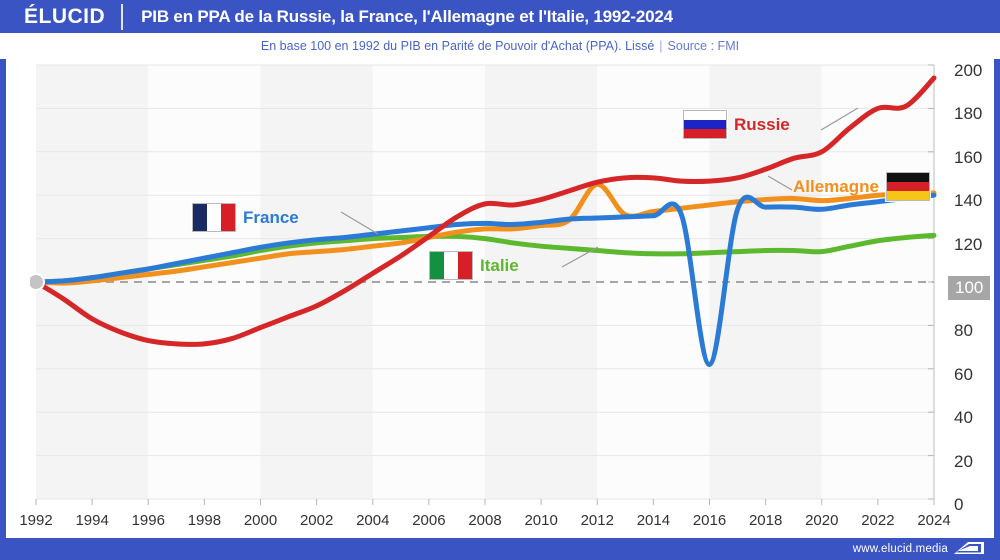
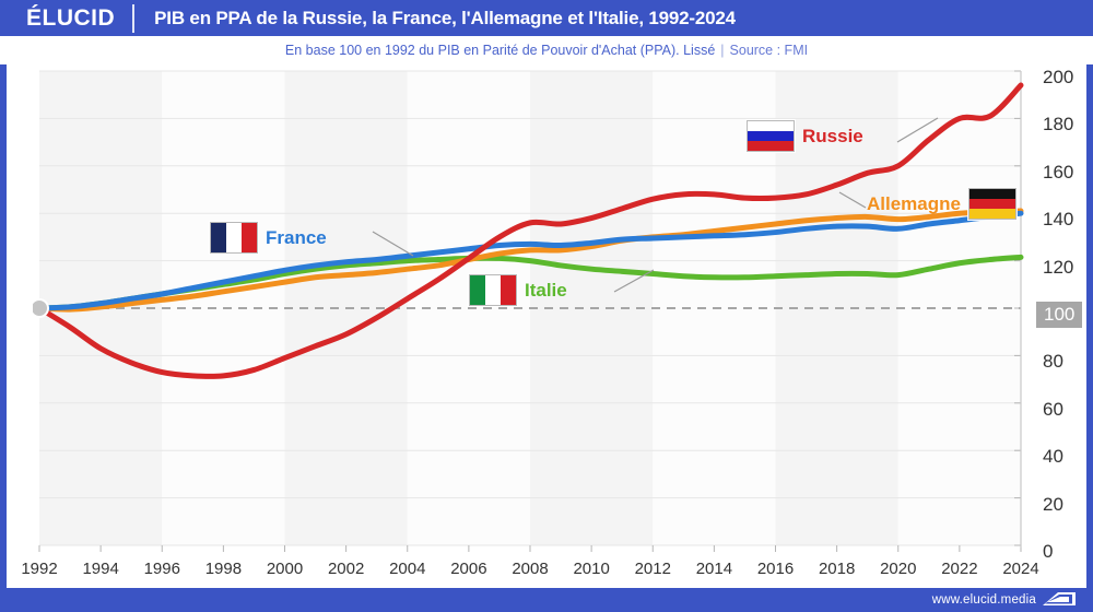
Allemagne/2012: 145 -> 130
France/2016: 62 -> 132
